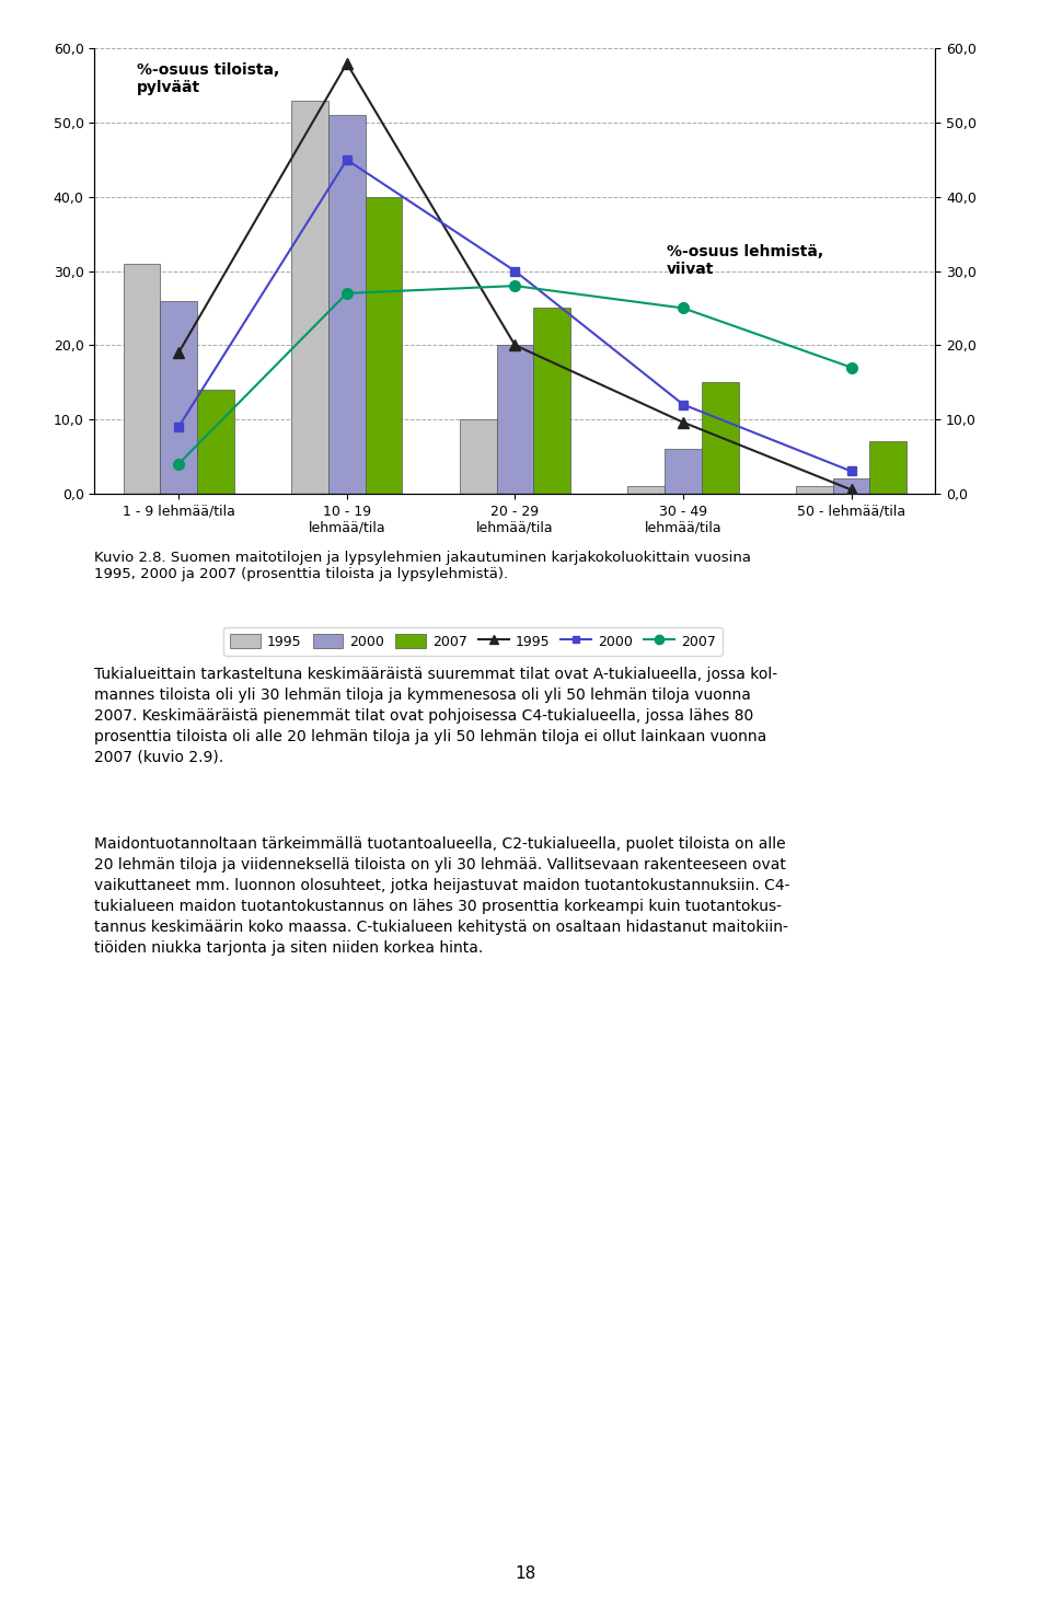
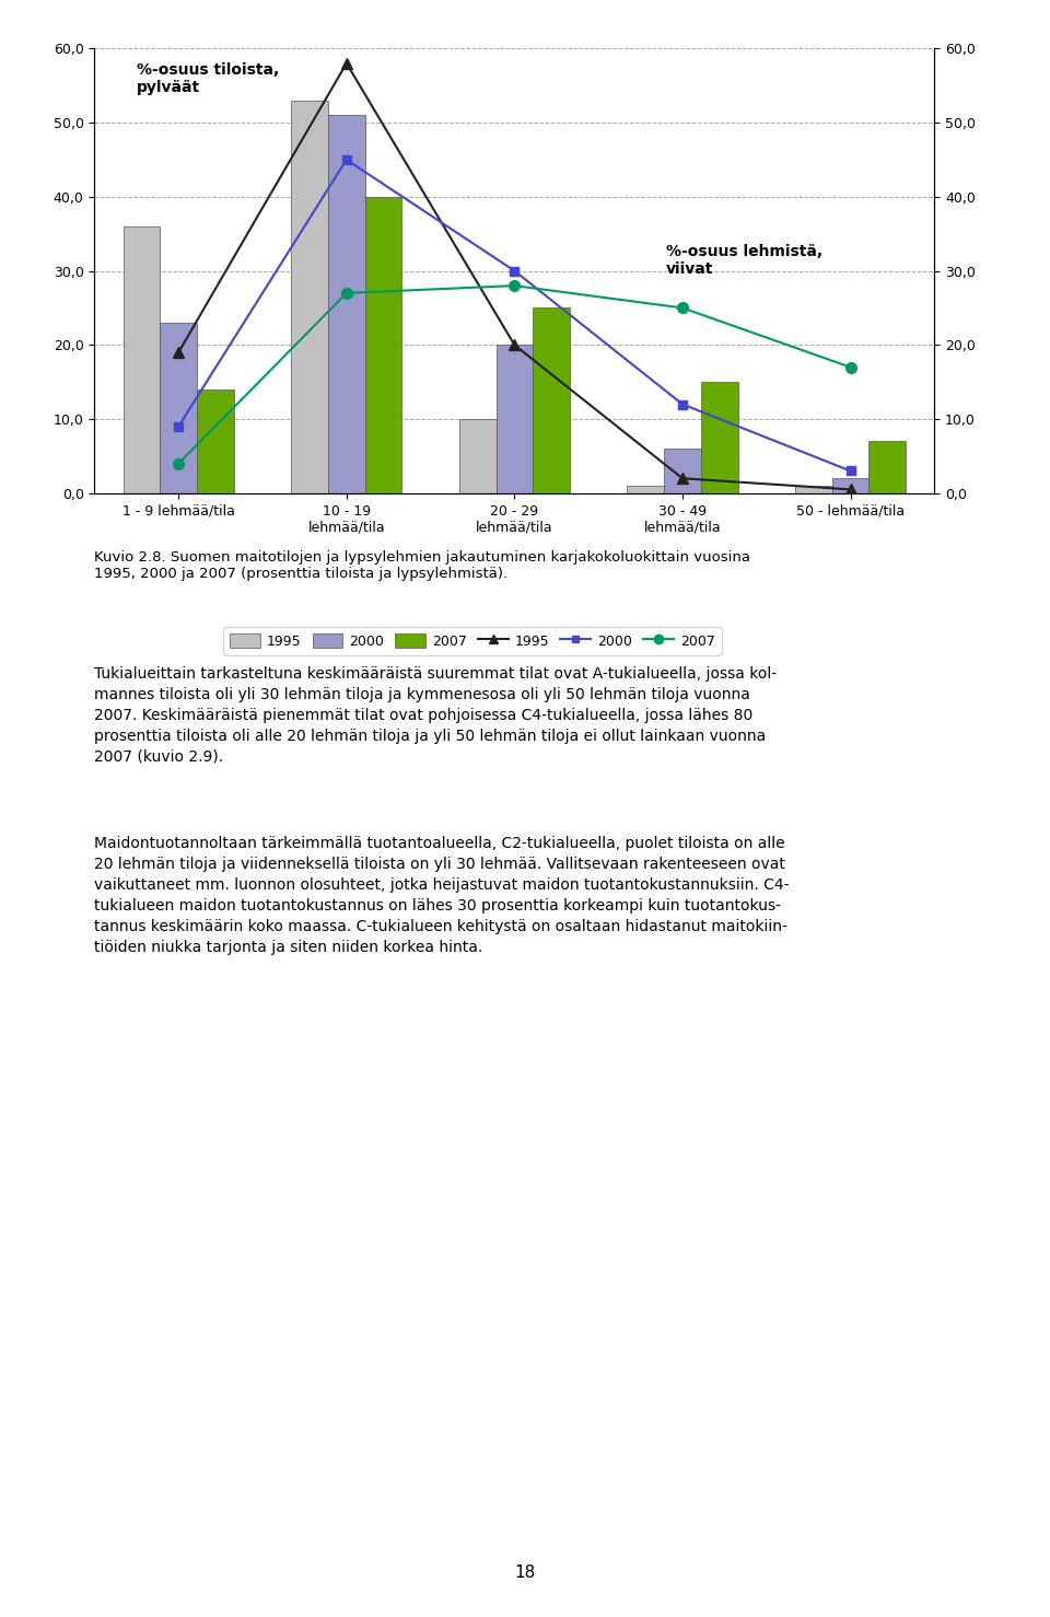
1995/1 - 9 lehmää/tila: 31 -> 36
2000/1 - 9 lehmää/tila: 26 -> 23
1995/30 - 49 lehmää/tila: 9,6 -> 2,0
